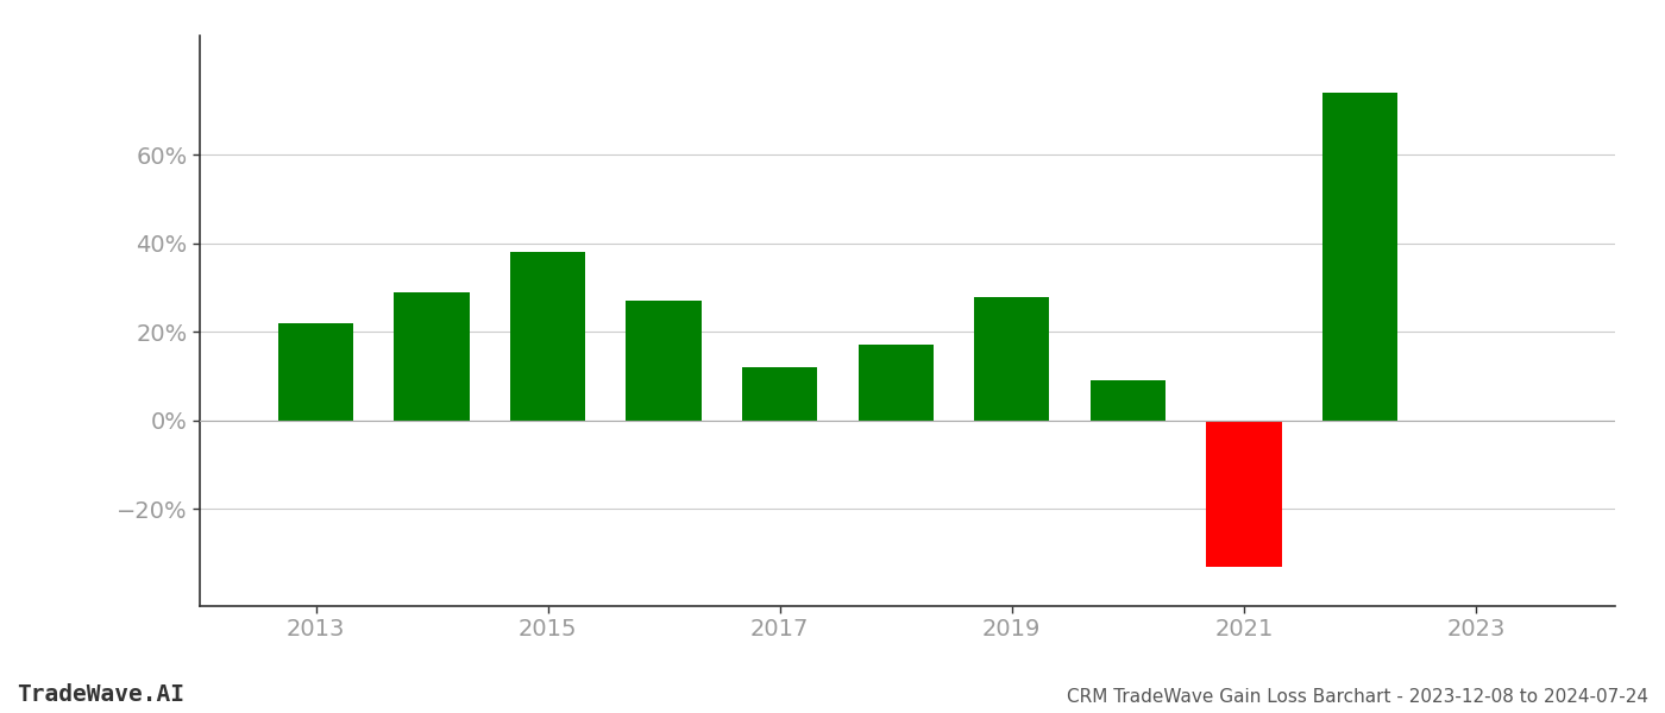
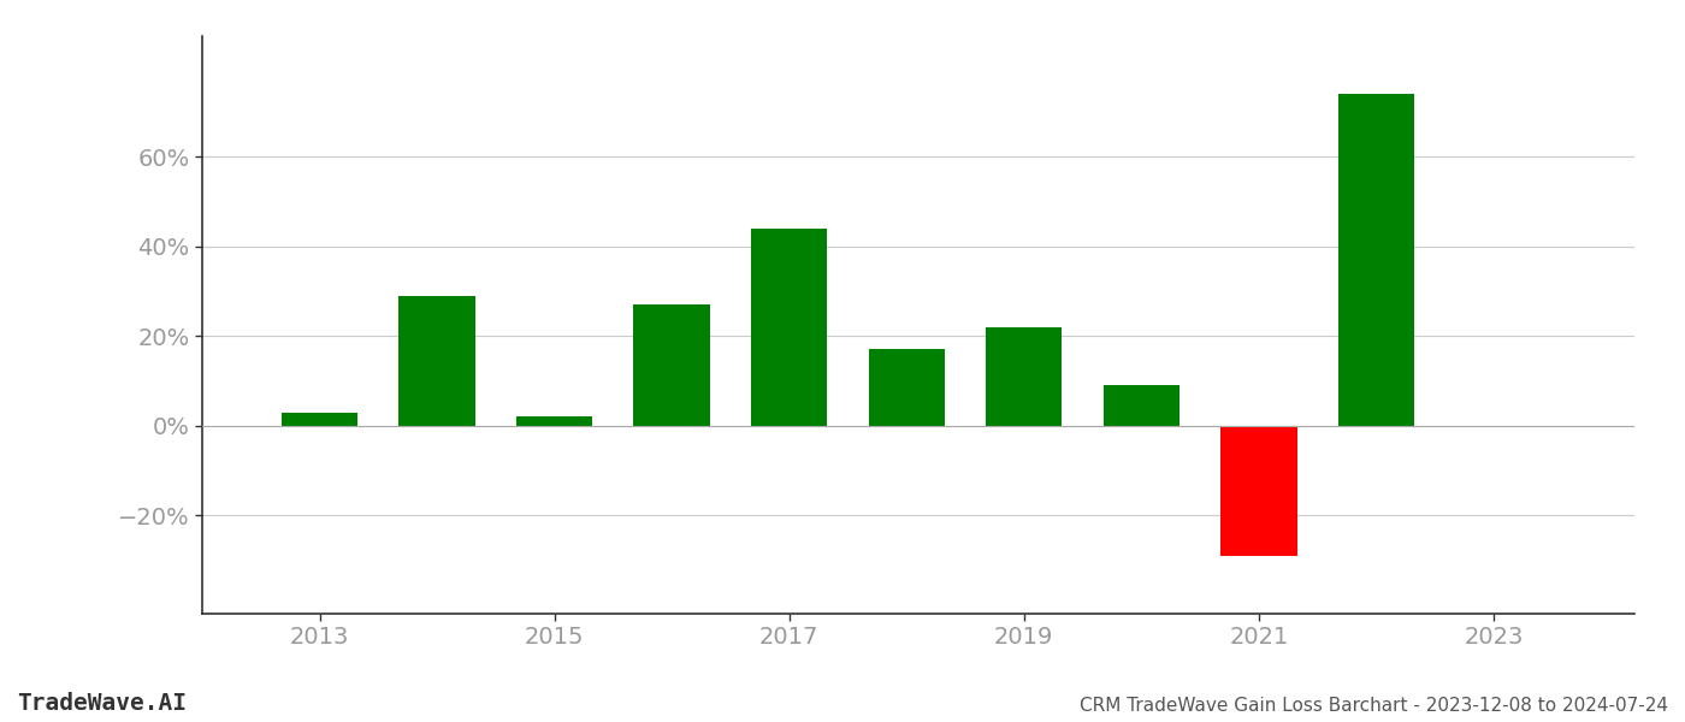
2013: 22% -> 3%
2015: 38% -> 2%
2017: 12% -> 44%
2019: 28% -> 22%
2021: -33% -> -29%
